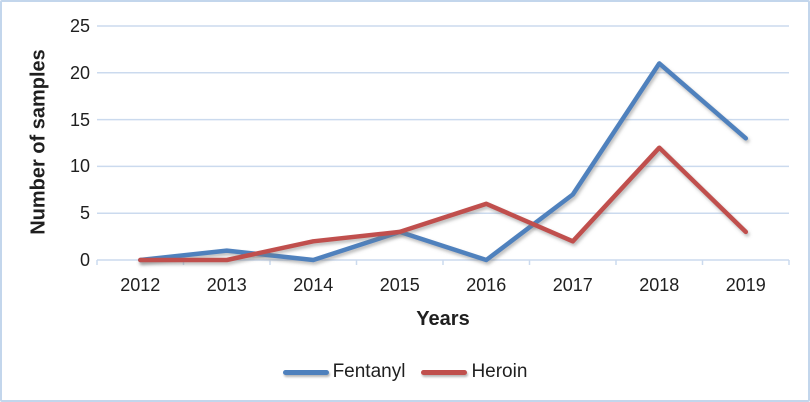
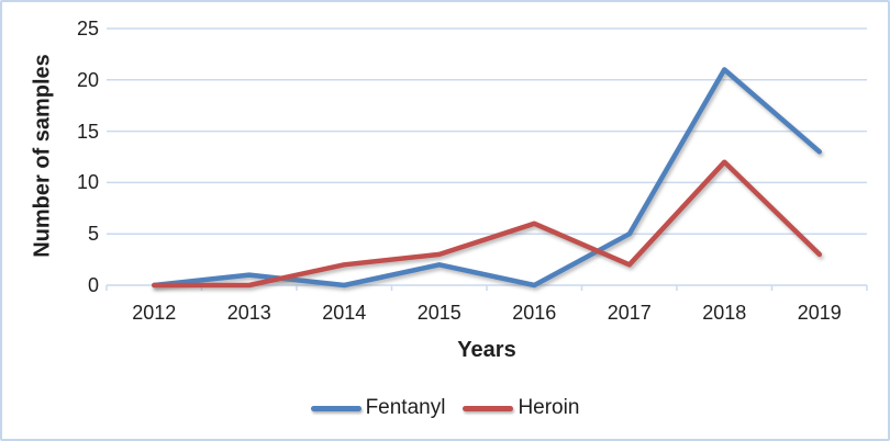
Fentanyl/2015: 3 -> 2
Fentanyl/2017: 7 -> 5
